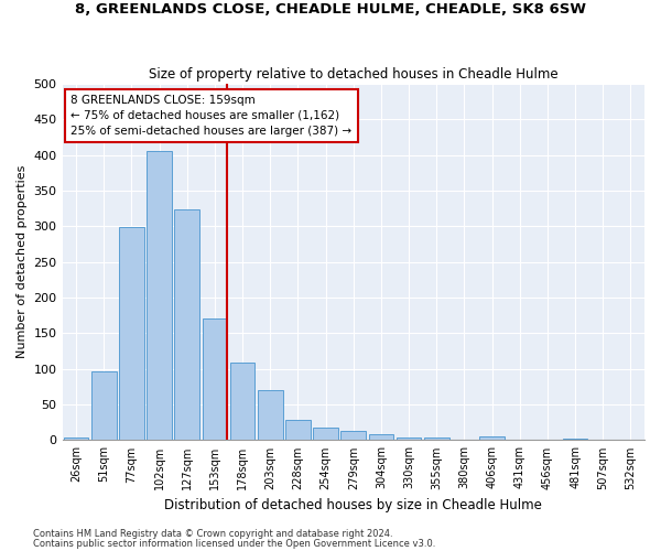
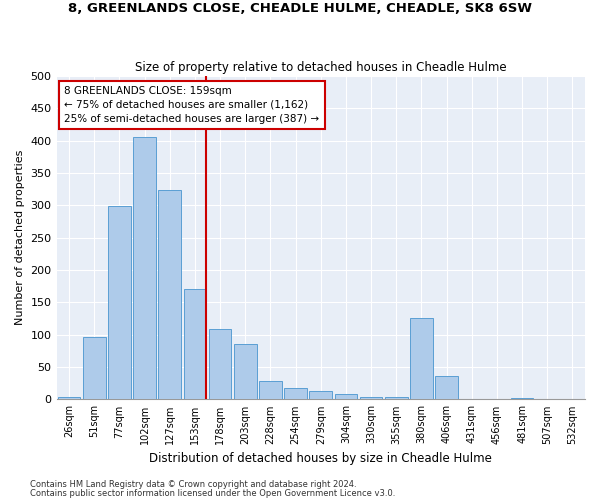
203sqm: 70 -> 86
380sqm: 1 -> 126
406sqm: 5 -> 36
